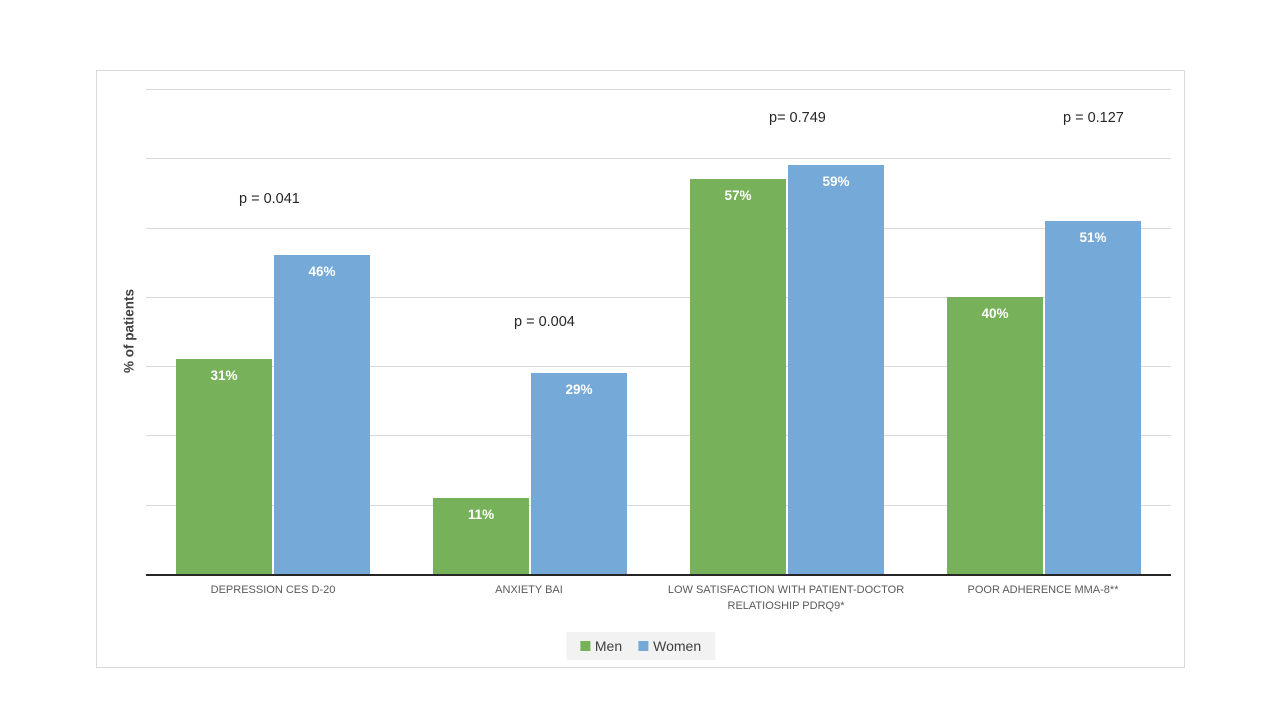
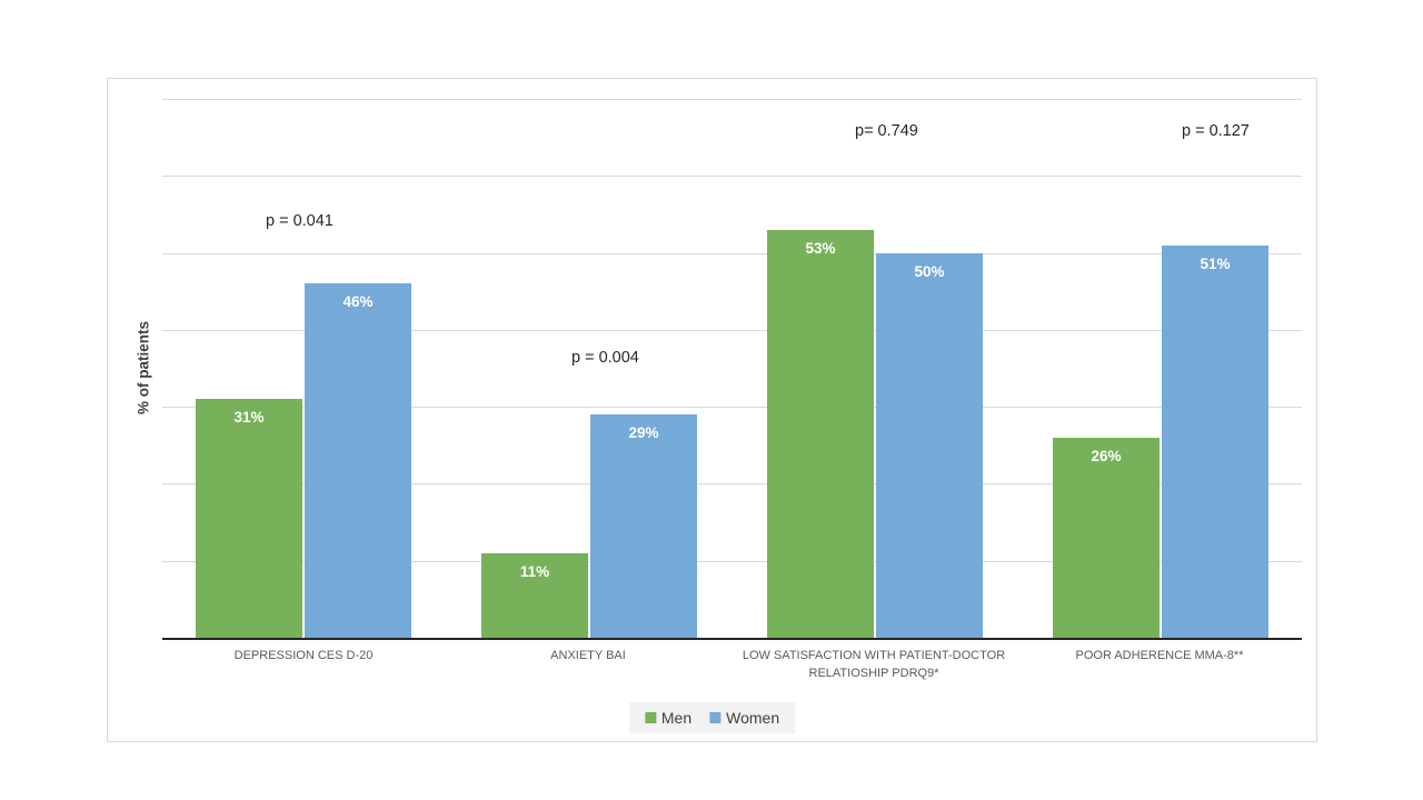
Men/LOW SATISFACTION WITH PATIENT-DOCTOR RELATIOSHIP PDRQ9*: 57% -> 53%
Women/LOW SATISFACTION WITH PATIENT-DOCTOR RELATIOSHIP PDRQ9*: 59% -> 50%
Men/POOR ADHERENCE MMA-8**: 40% -> 26%
